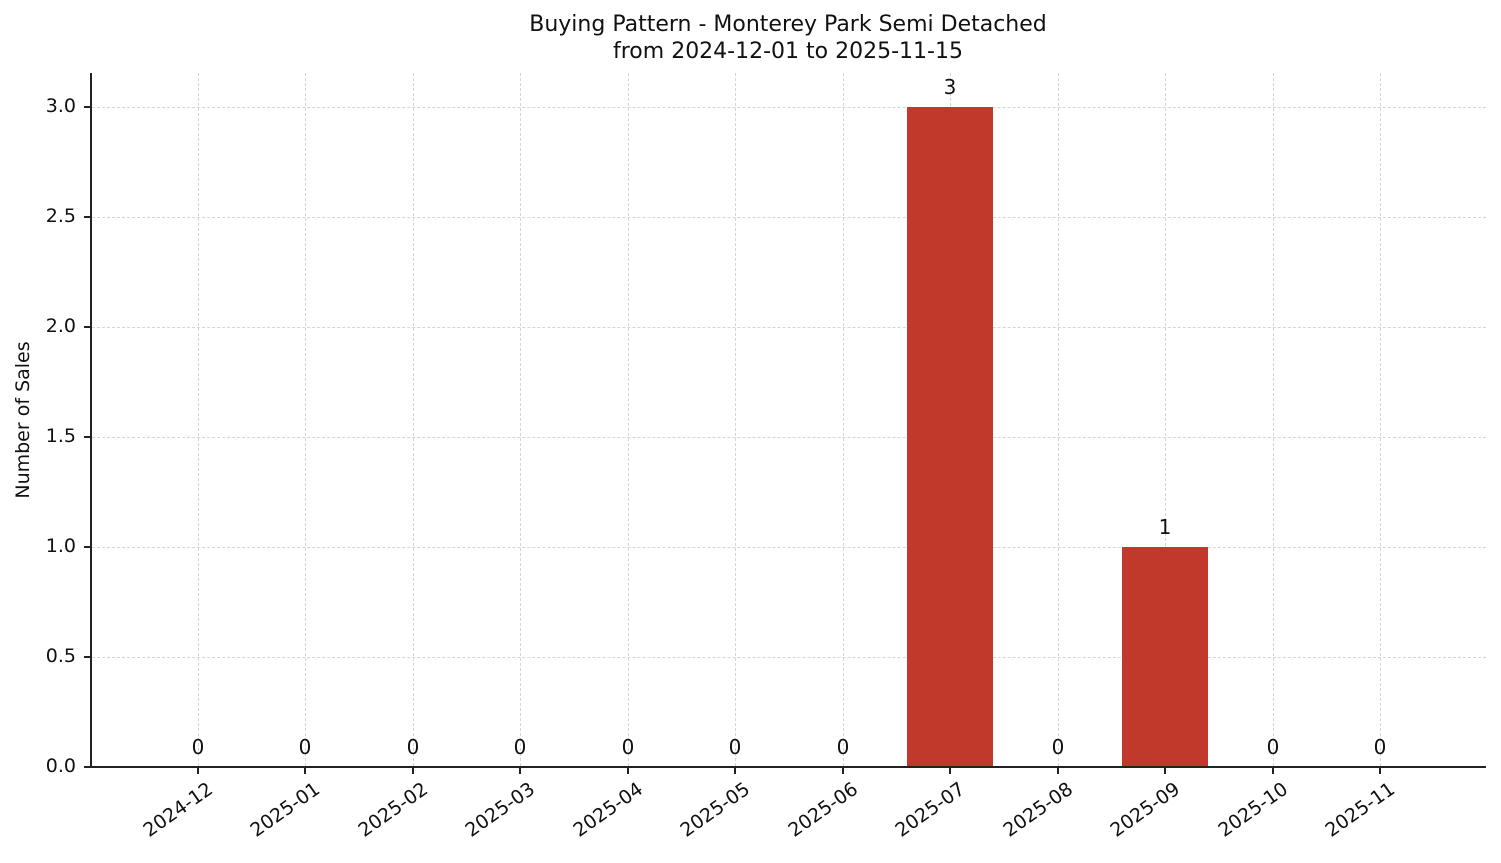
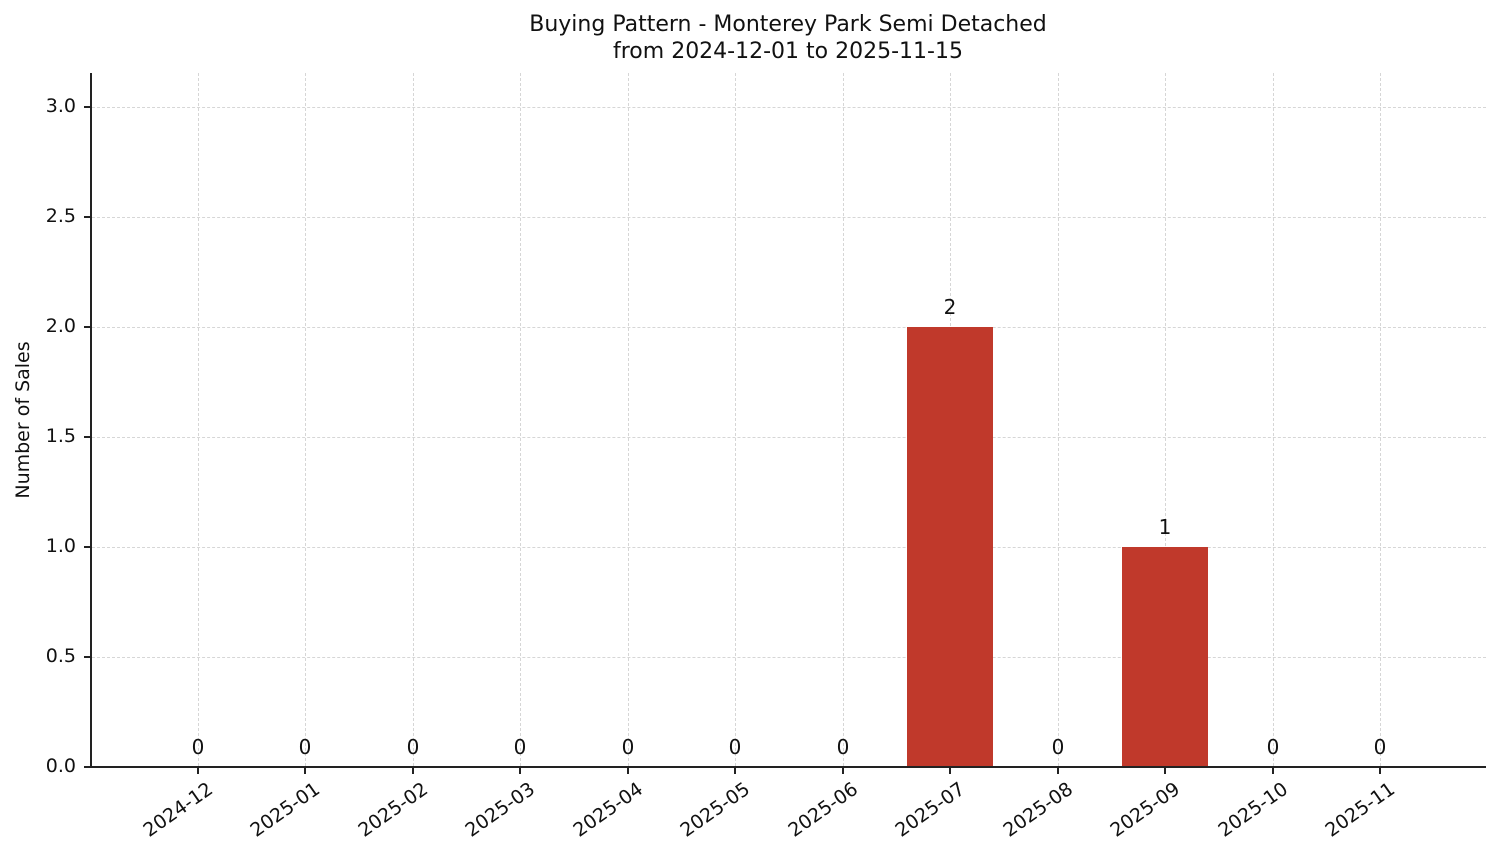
2025-07: 3 -> 2
